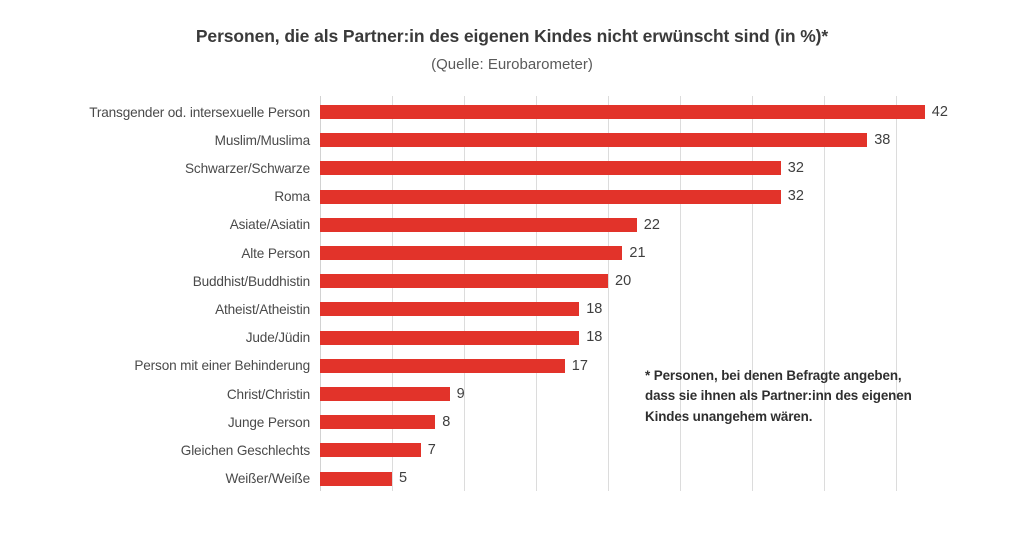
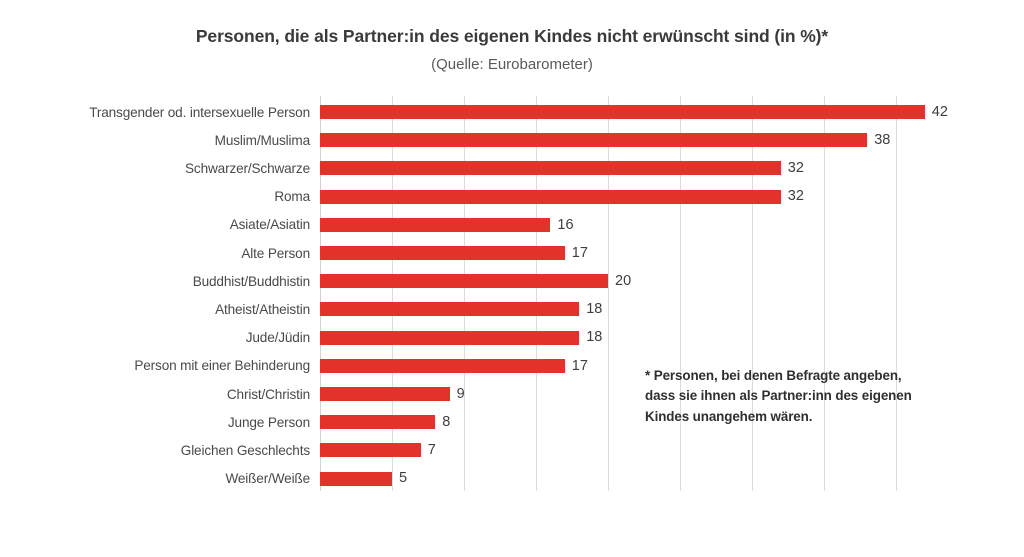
Asiate/Asiatin: 22 -> 16
Alte Person: 21 -> 17
